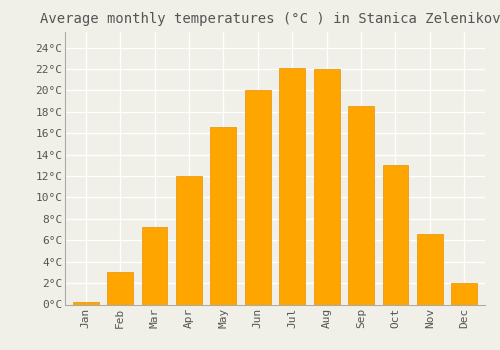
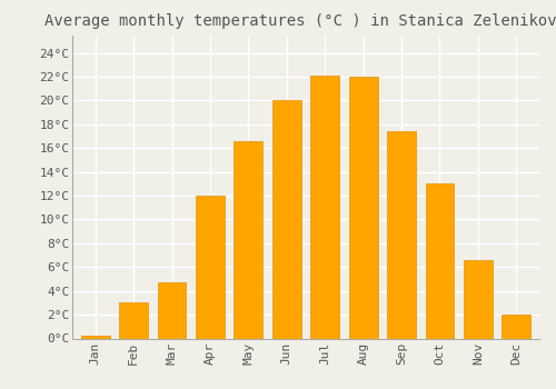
Mar: 7.2°C -> 4.7°C
Sep: 18.5°C -> 17.4°C
